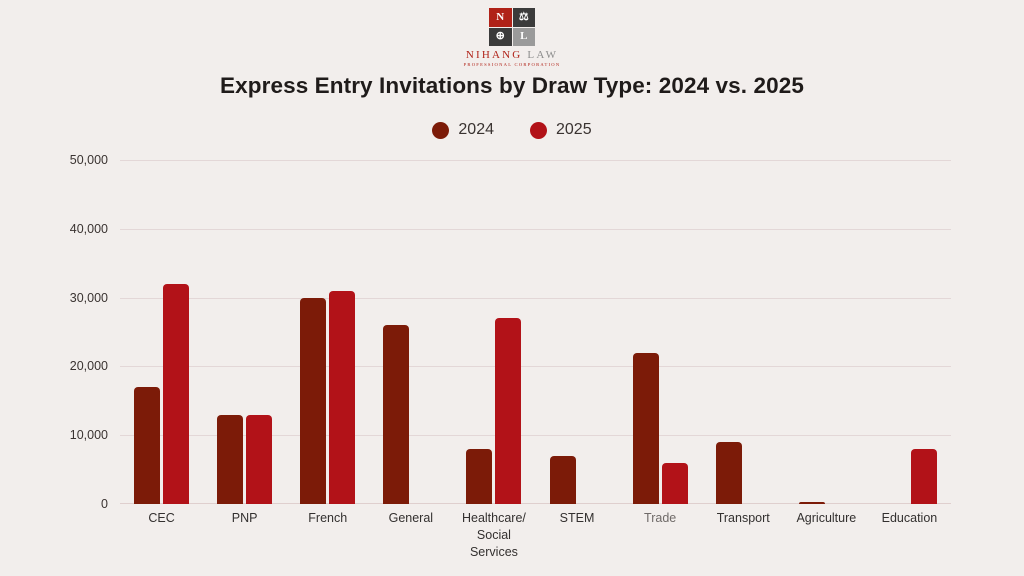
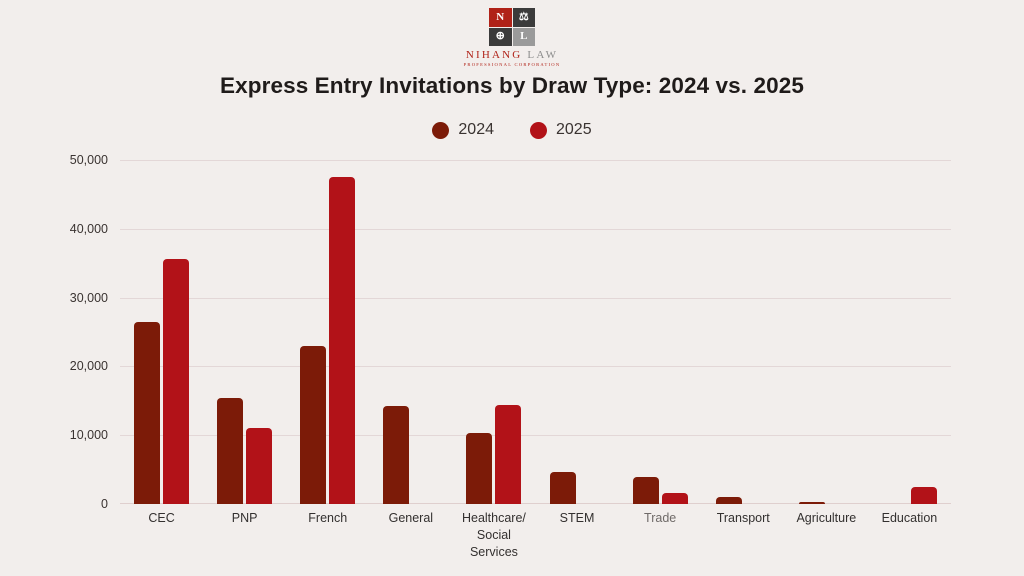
2024/CEC: 17000 -> 26000
2025/CEC: 32000 -> 36000
2024/PNP: 13000 -> 15000
2025/PNP: 13000 -> 11000
2024/French: 30000 -> 23000
2025/French: 31000 -> 48000
2024/General: 26000 -> 14000
2024/Healthcare/ Social Services: 8000 -> 10000
2025/Healthcare/ Social Services: 27000 -> 14000
2024/STEM: 7000 -> 5000
2024/Trade: 22000 -> 4000
2025/Trade: 6000 -> 2000
2024/Transport: 9000 -> 1000
2025/Education: 8000 -> 2000
